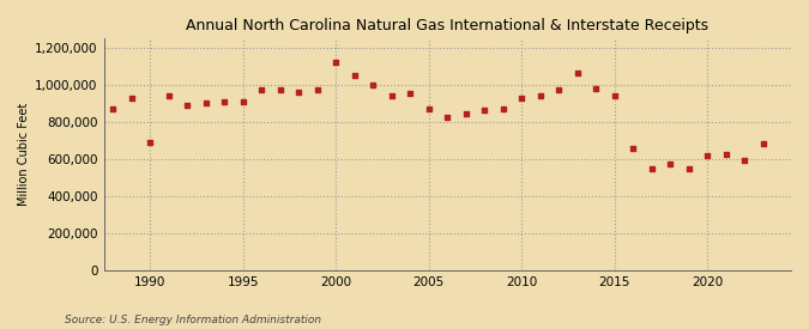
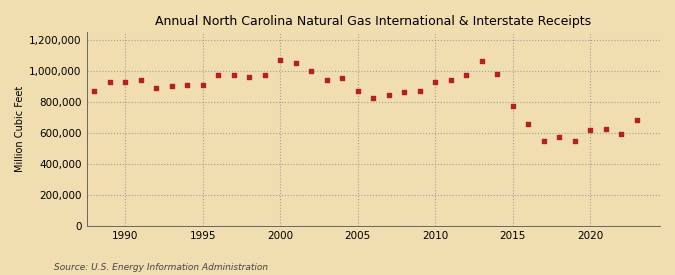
1990: 690,000 -> 930,000
2000: 1,120,000 -> 1,070,000
2015: 940,000 -> 770,000
